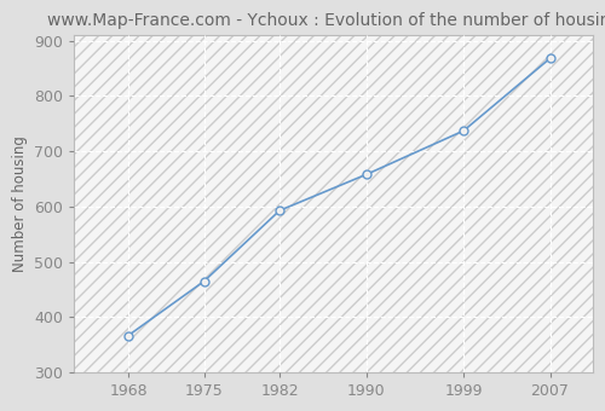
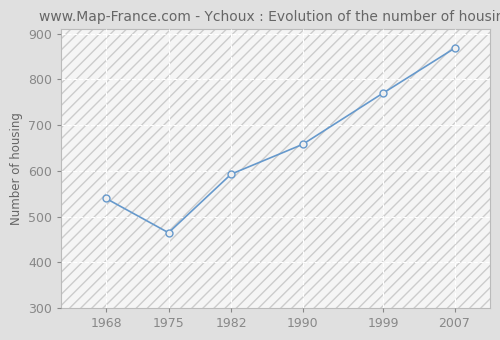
1968: 367 -> 540
1999: 737 -> 770
